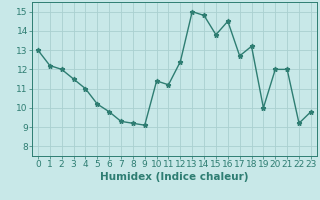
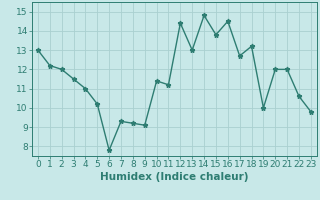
6: 9.8 -> 7.8
12: 12.4 -> 14.4
13: 15.0 -> 13.0
22: 9.2 -> 10.6
